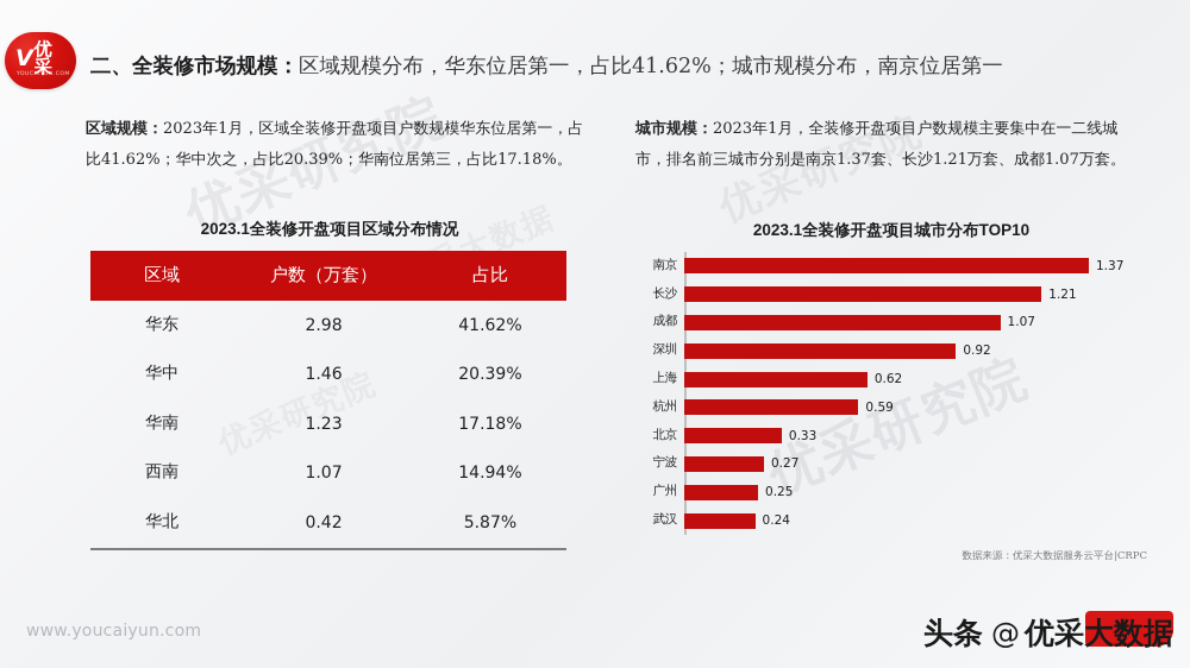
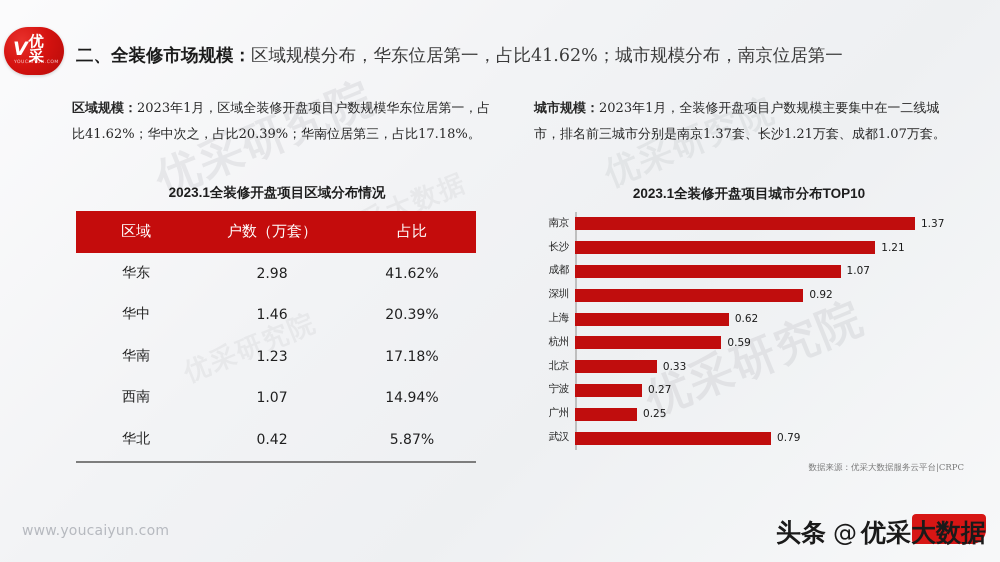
武汉: 0.24 -> 0.79
